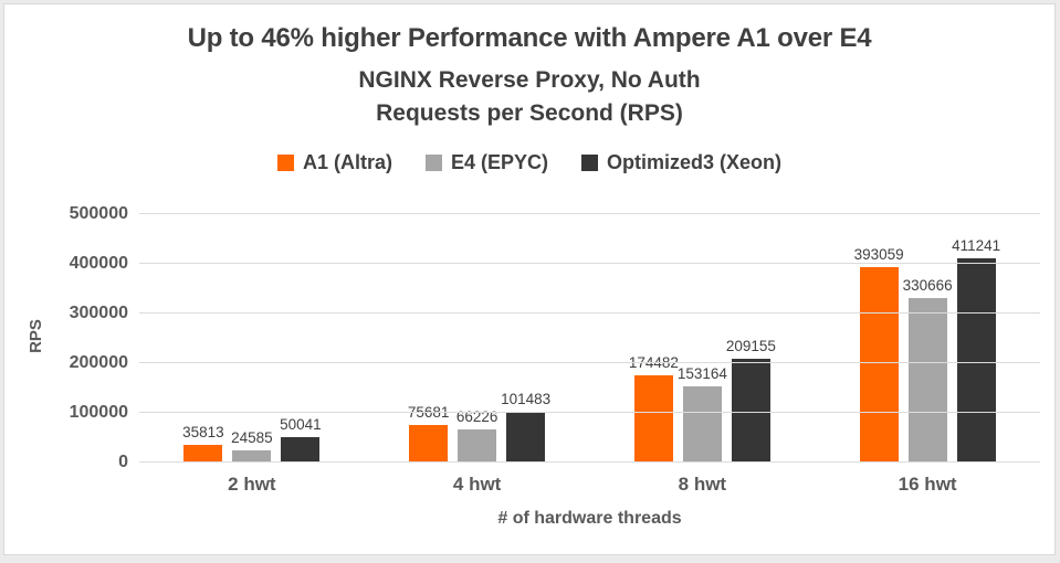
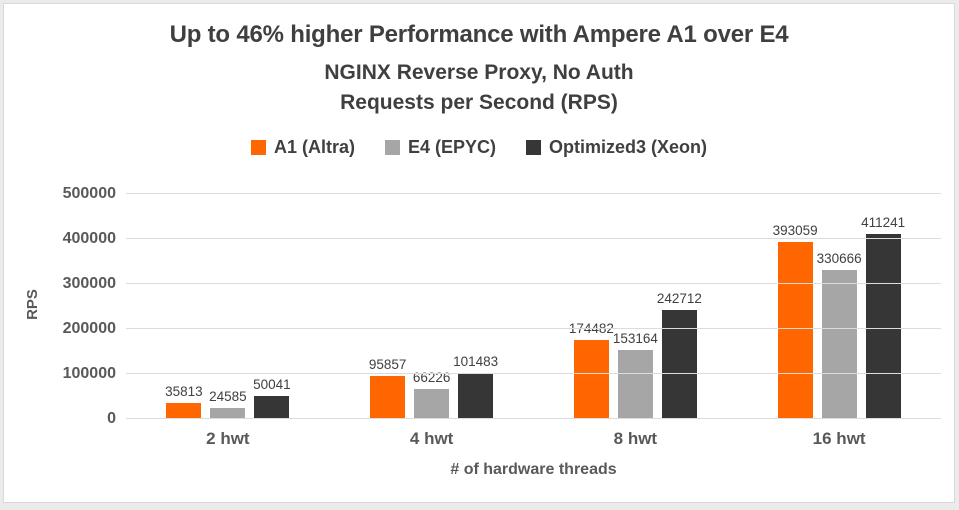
A1 (Altra)/4 hwt: 75681 -> 95857
Optimized3 (Xeon)/8 hwt: 209155 -> 242712
